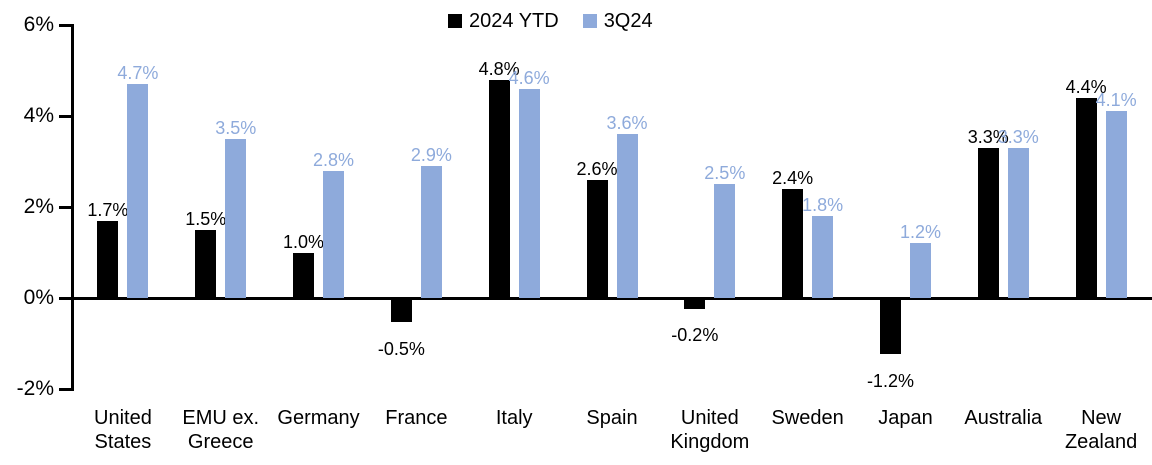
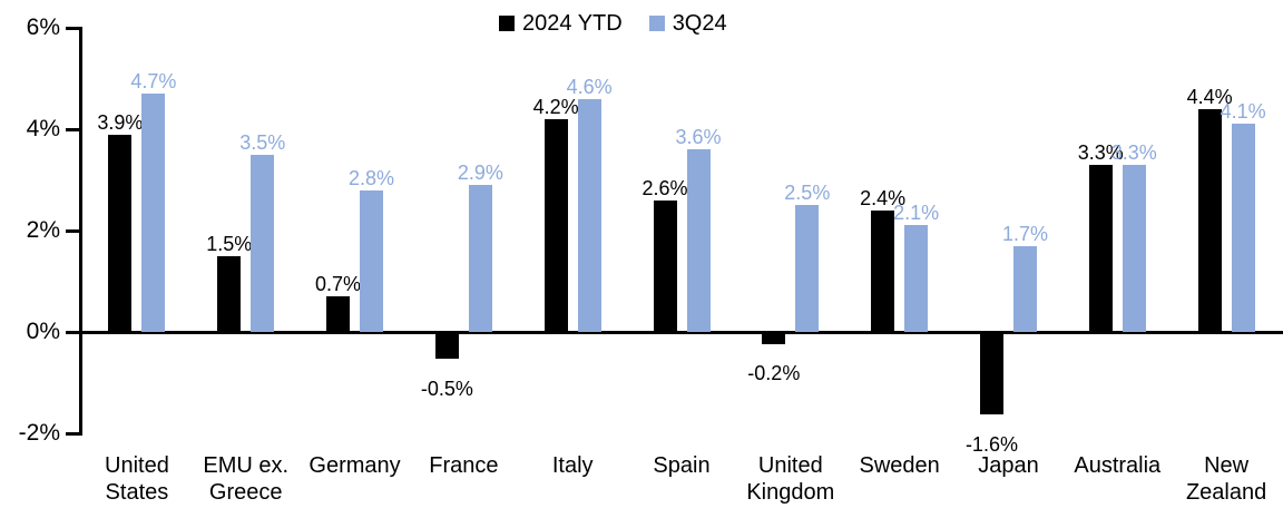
2024 YTD/United States: 1.7% -> 3.9%
2024 YTD/Germany: 1.0% -> 0.7%
2024 YTD/Italy: 4.8% -> 4.2%
3Q24/Sweden: 1.8% -> 2.1%
2024 YTD/Japan: -1.2% -> -1.6%
3Q24/Japan: 1.2% -> 1.7%
